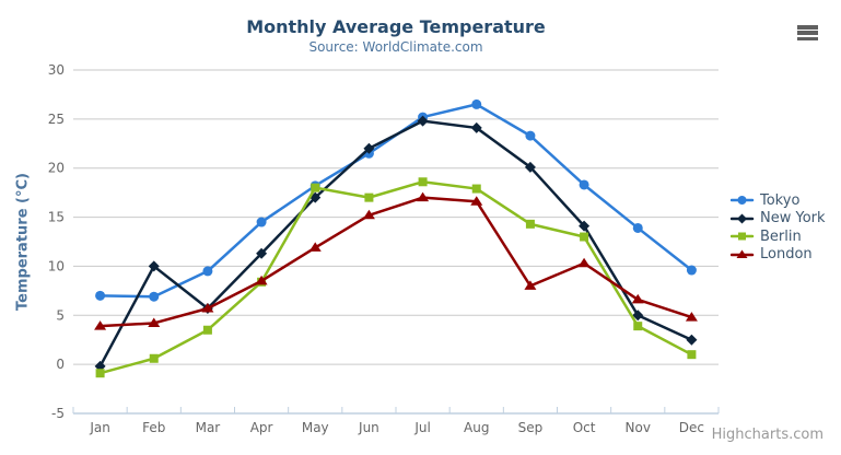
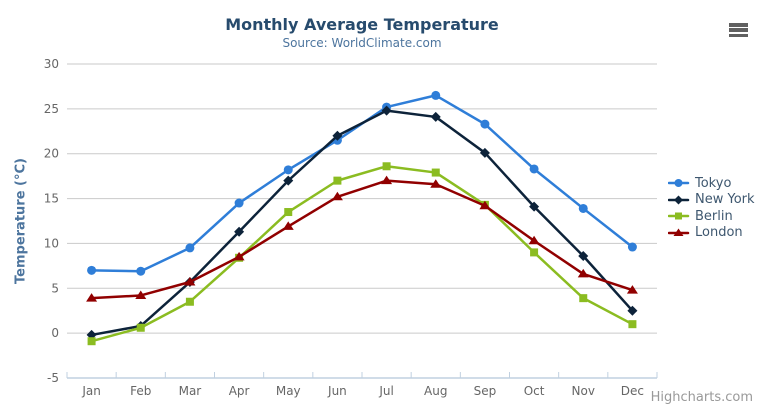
New York/Feb: 10 -> 1
Berlin/May: 18 -> 14
London/Sep: 8 -> 14
Berlin/Oct: 13 -> 9
New York/Nov: 5 -> 9
